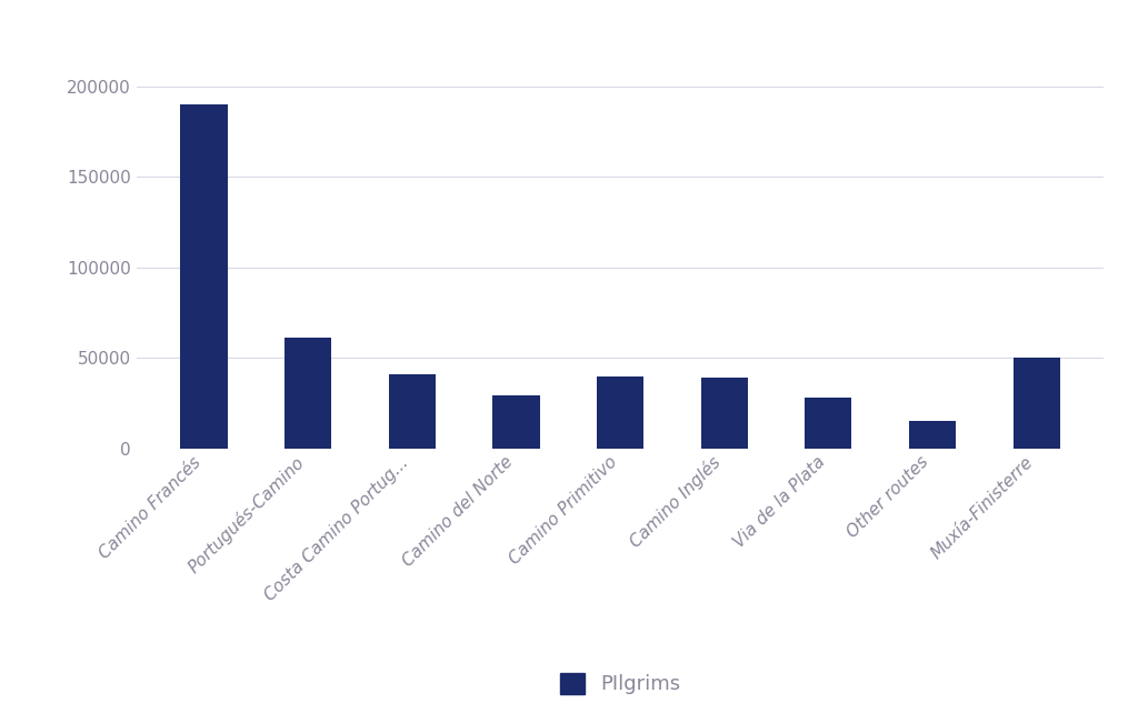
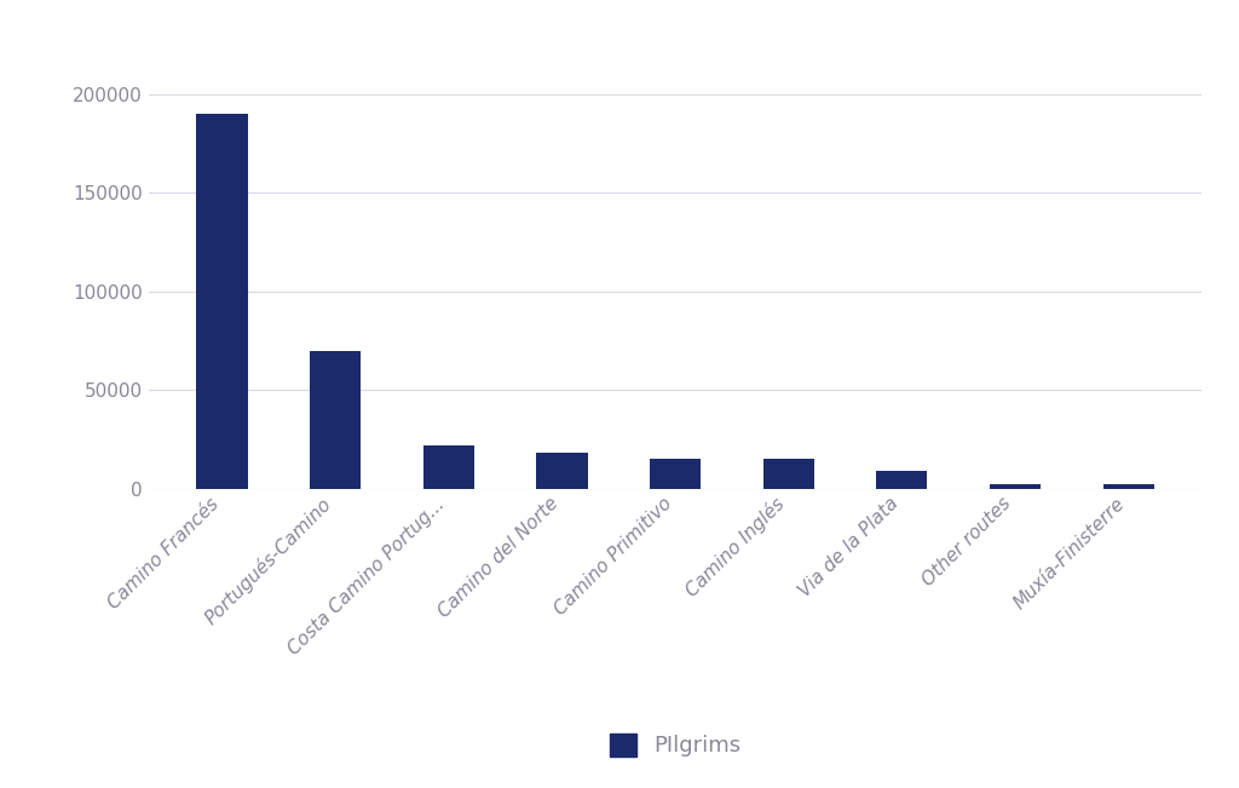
Portugués-Camino: 61000 -> 70000
Costa Camino Portug...: 41000 -> 22000
Camino del Norte: 29000 -> 18000
Camino Primitivo: 40000 -> 15000
Camino Inglés: 39000 -> 15000
Via de la Plata: 28000 -> 9000
Other routes: 15000 -> 2000
Muxía-Finisterre: 50000 -> 2000
